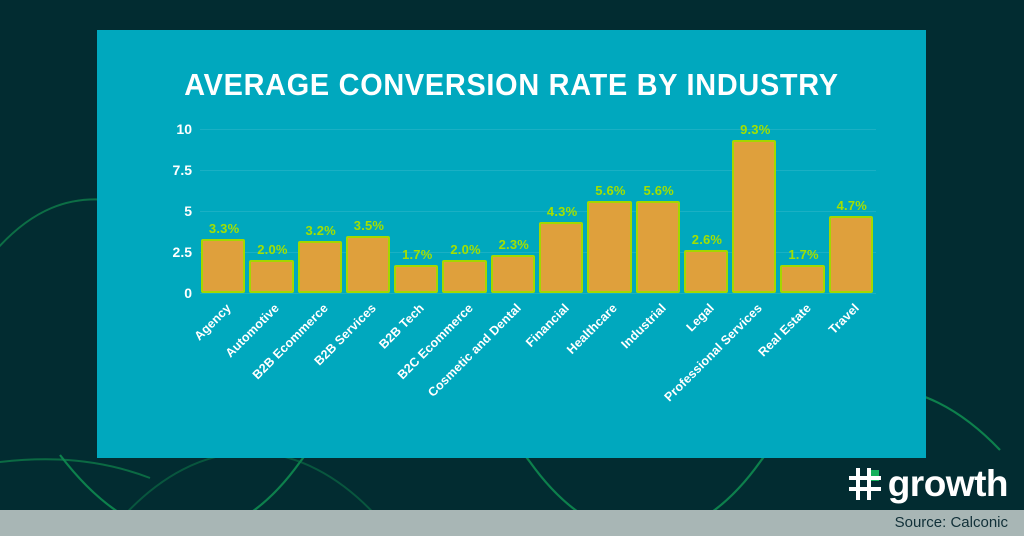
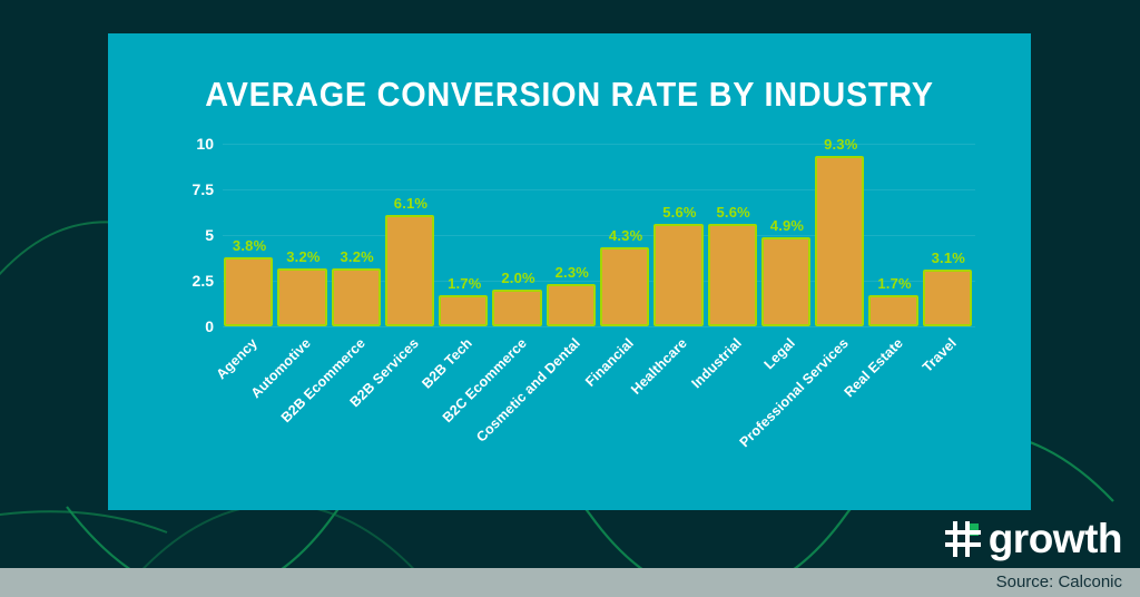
Agency: 3.3% -> 3.8%
Automotive: 2.0% -> 3.2%
B2B Services: 3.5% -> 6.1%
Legal: 2.6% -> 4.9%
Travel: 4.7% -> 3.1%
